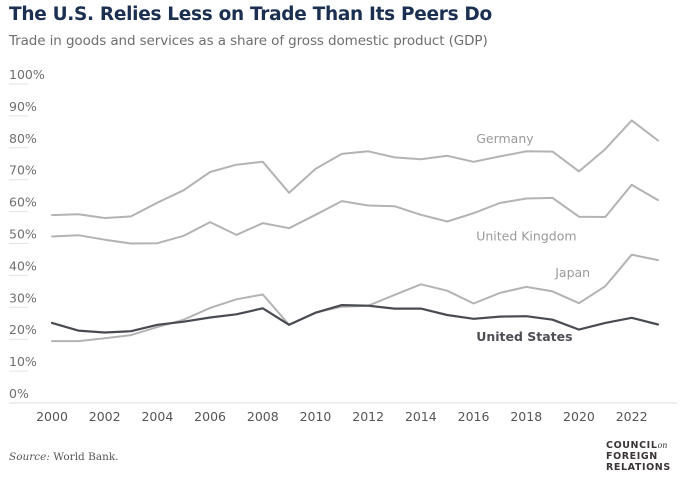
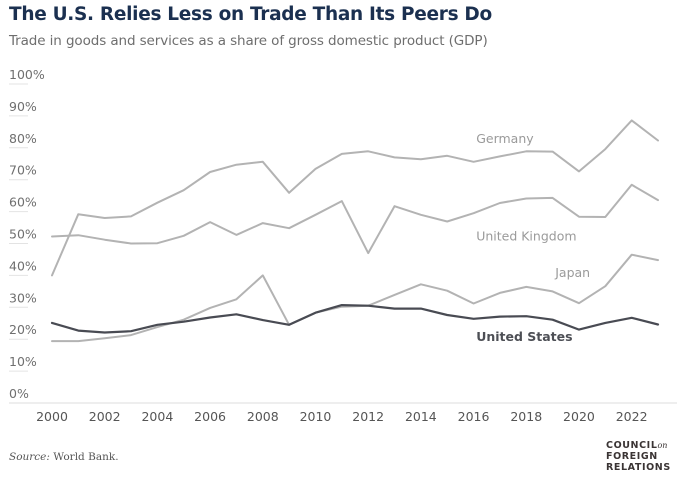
Germany/2000: 59% -> 40%
Japan/2008: 34% -> 40%
United States/2008: 30% -> 26%
United Kingdom/2012: 62% -> 47%
